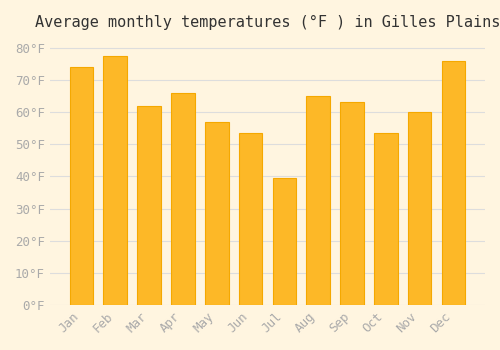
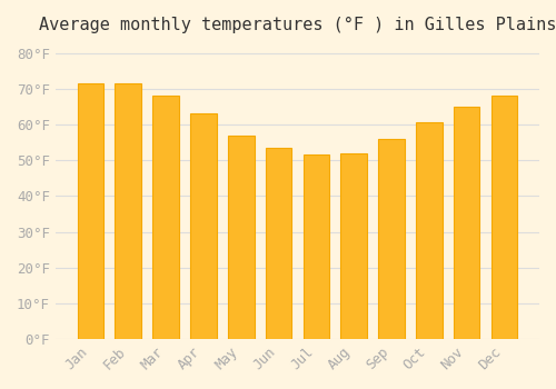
Jan: 74.0°F -> 71.5°F
Feb: 77.5°F -> 71.5°F
Mar: 62.0°F -> 68.0°F
Apr: 66.0°F -> 63.0°F
Jul: 39.5°F -> 51.5°F
Aug: 65.0°F -> 52.0°F
Sep: 63.0°F -> 56.0°F
Oct: 53.5°F -> 60.5°F
Nov: 60.0°F -> 65.0°F
Dec: 76.0°F -> 68.0°F
